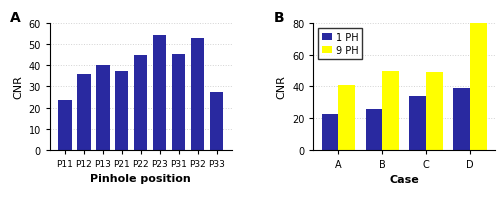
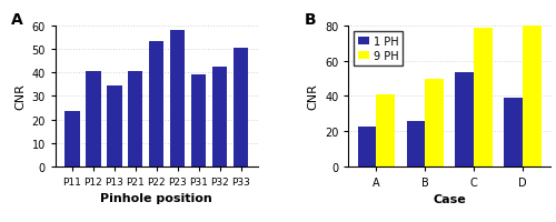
P12: 36.0 -> 40.5
P13: 40.0 -> 34.5
P21: 37.5 -> 40.5
P22: 45.0 -> 53.5
P23: 54.5 -> 58.0
P31: 45.5 -> 39.0
P32: 53.0 -> 42.5
P33: 27.5 -> 50.5
1 PH/C: 34 -> 54
9 PH/C: 49 -> 79
